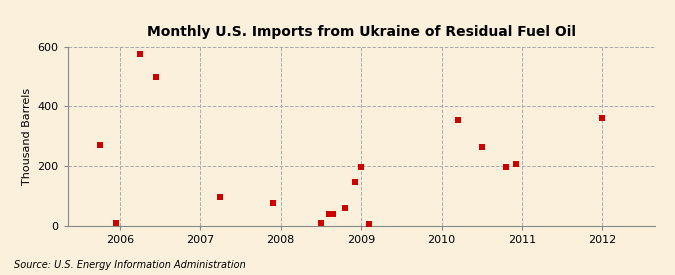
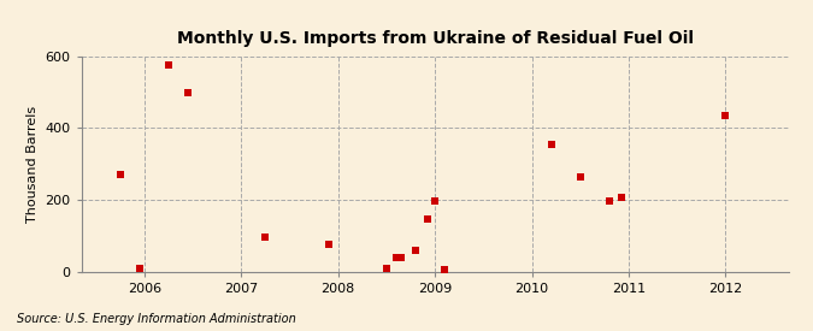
2012: 360 -> 435
